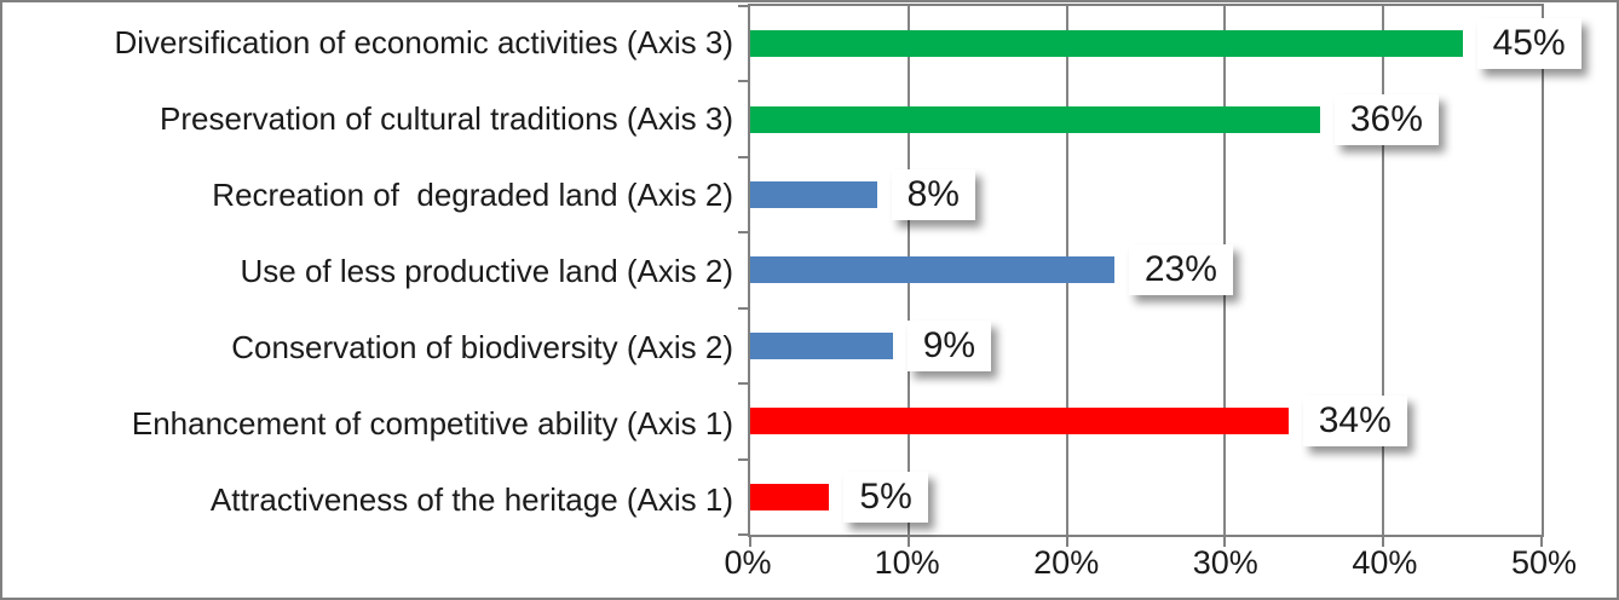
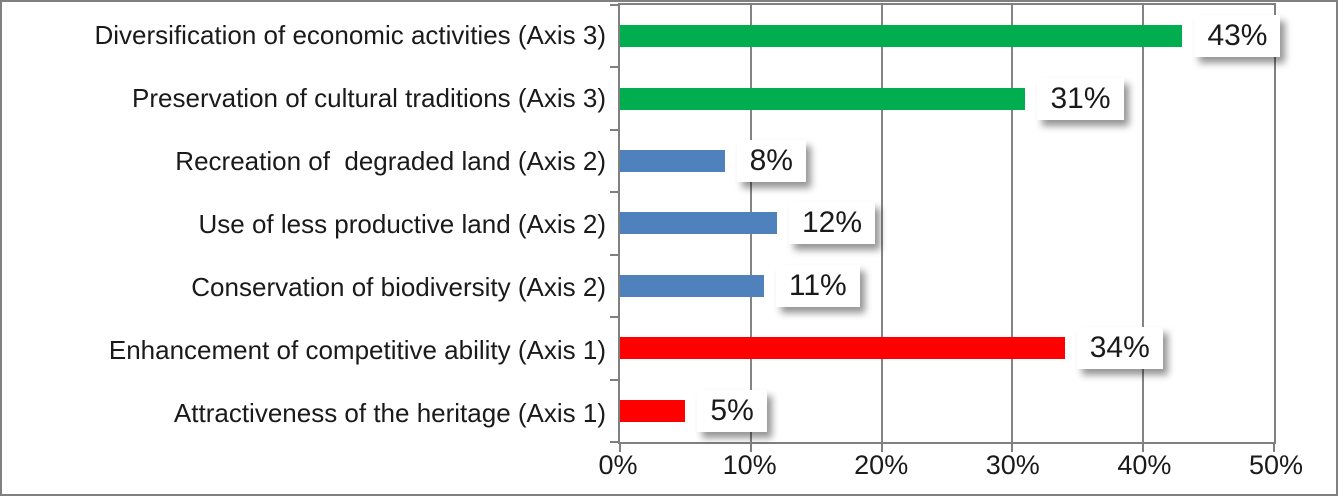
Diversification of economic activities (Axis 3): 45% -> 43%
Preservation of cultural traditions (Axis 3): 36% -> 31%
Use of less productive land (Axis 2): 23% -> 12%
Conservation of biodiversity (Axis 2): 9% -> 11%
